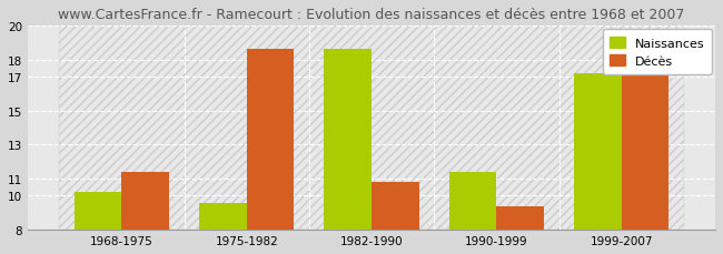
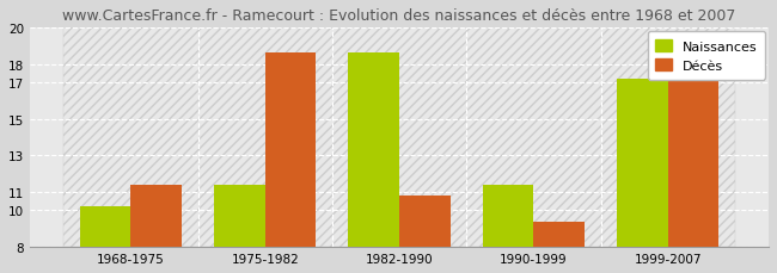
Naissances/1975-1982: 9.6 -> 11.4
